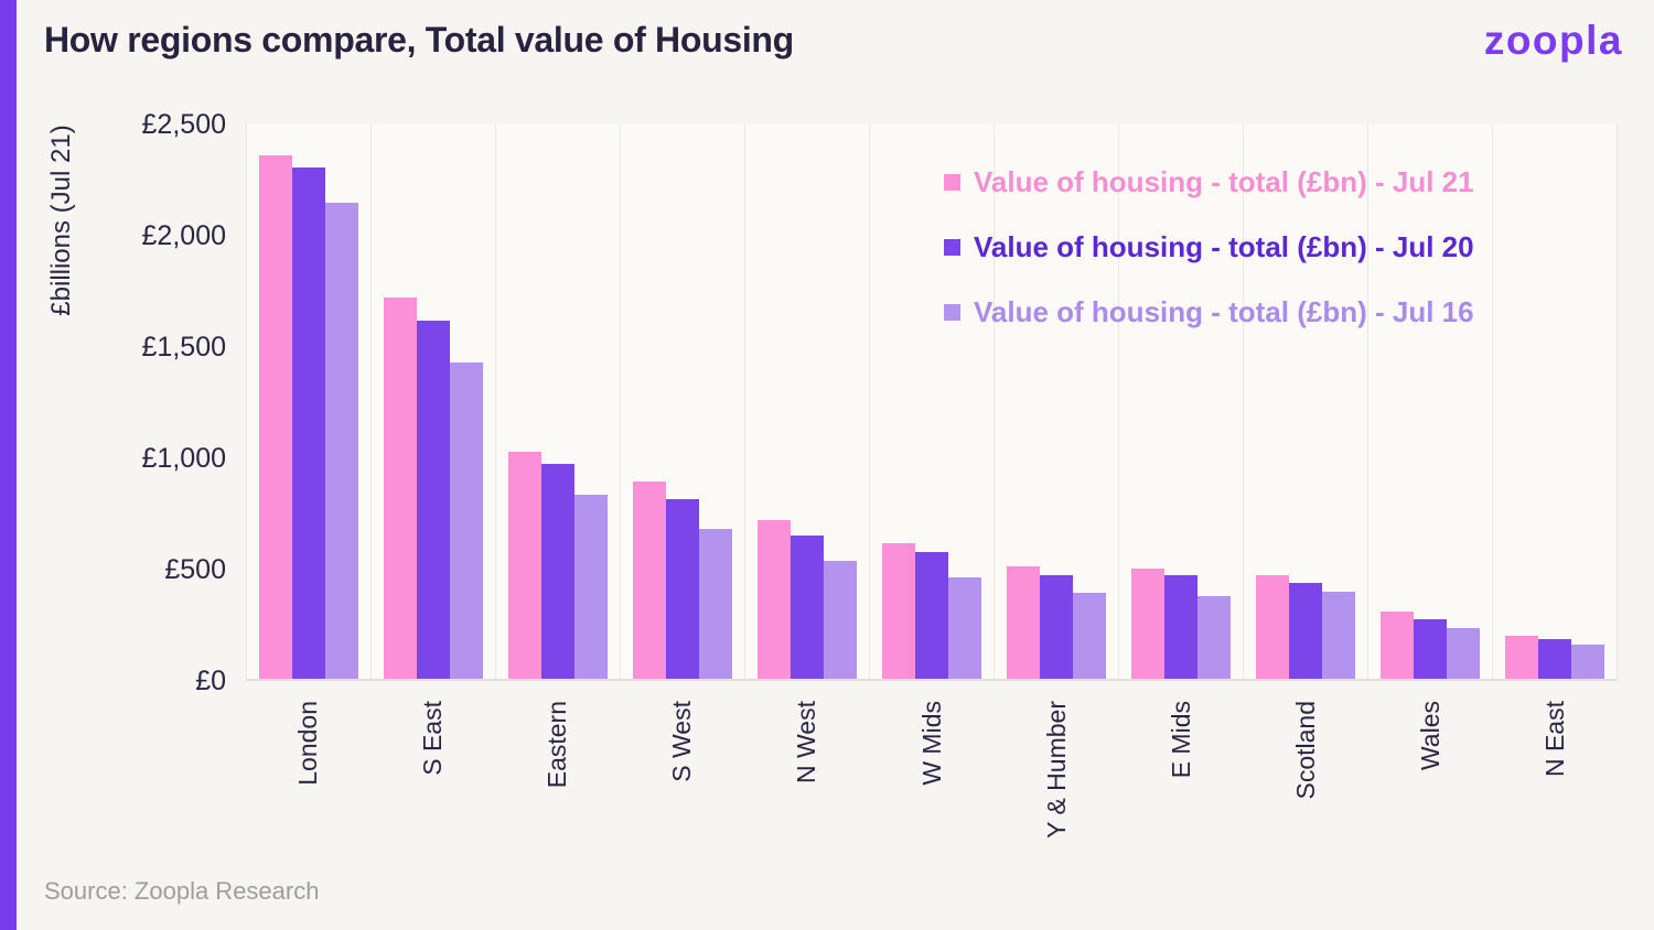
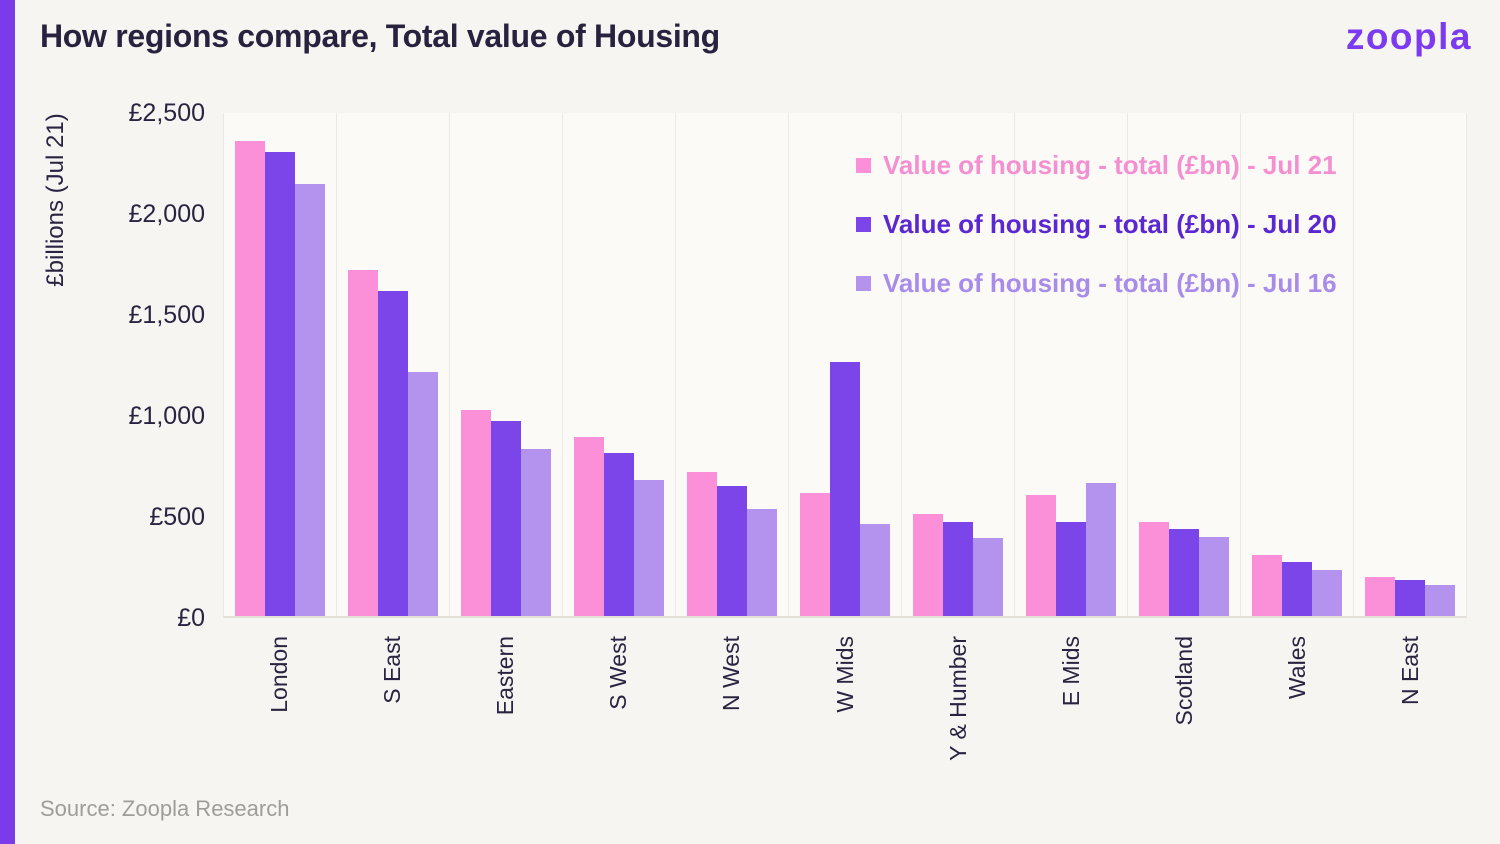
Value of housing - total (£bn) - Jul 16/S East: £1420 -> £1210
Value of housing - total (£bn) - Jul 20/W Mids: £570 -> £1260
Value of housing - total (£bn) - Jul 21/E Mids: £500 -> £600
Value of housing - total (£bn) - Jul 16/E Mids: £370 -> £660
